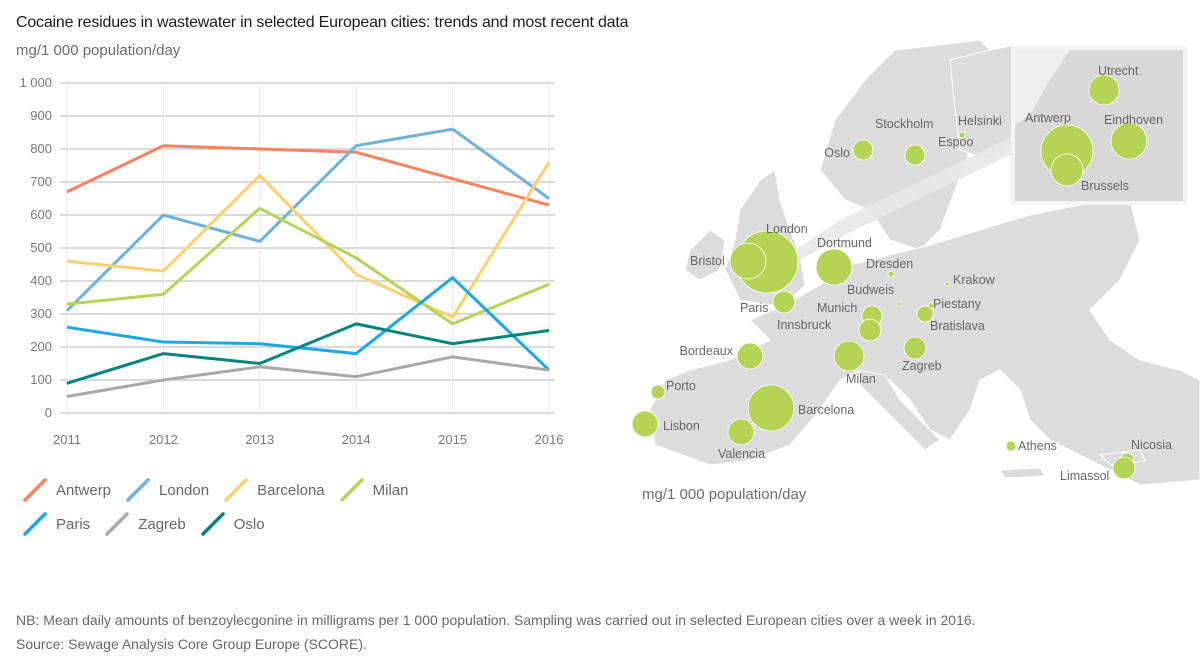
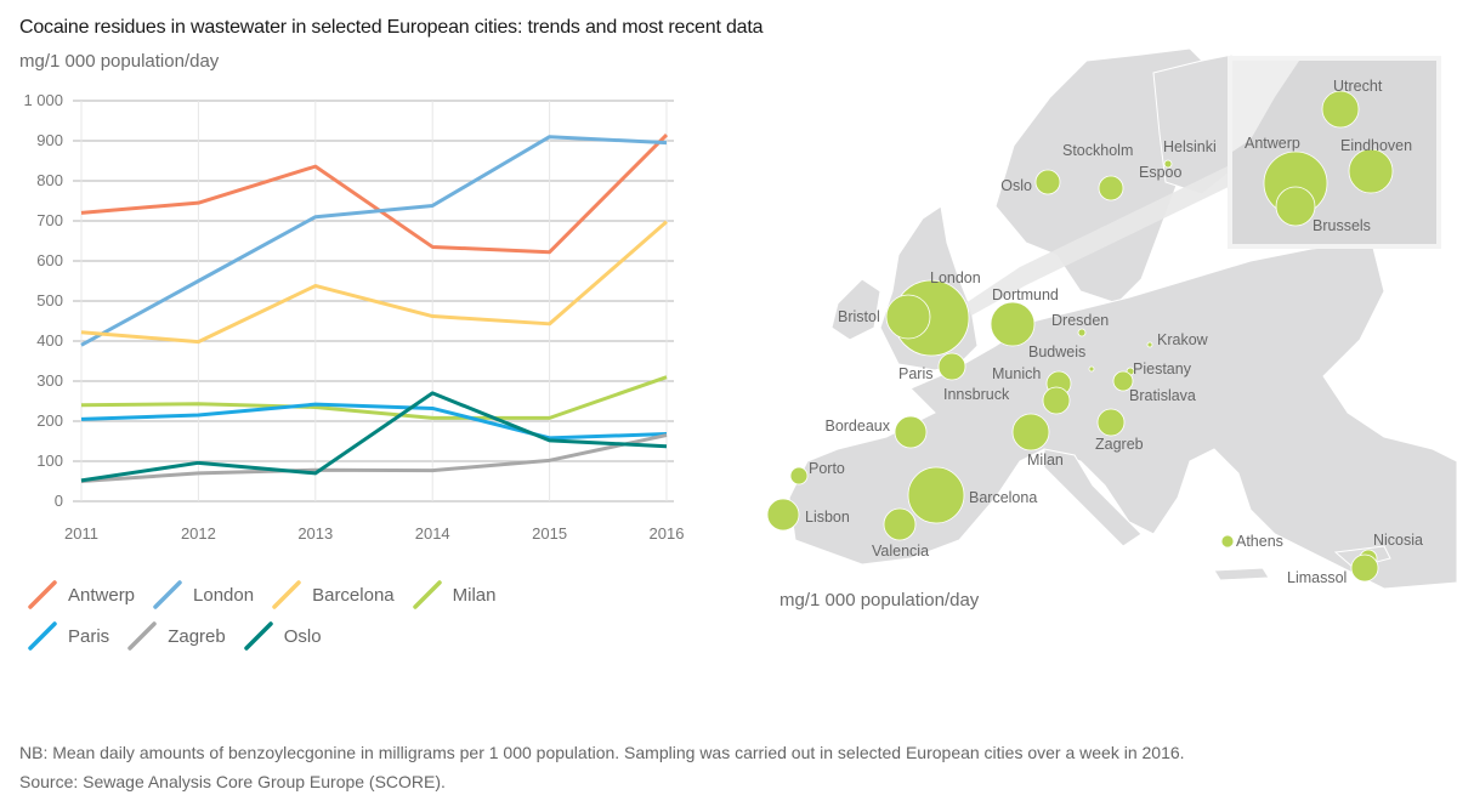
Antwerp/2011: 670 -> 720
London/2011: 310 -> 390
Barcelona/2011: 460 -> 420
Milan/2011: 330 -> 240
Paris/2011: 260 -> 200
Oslo/2011: 90 -> 50
Antwerp/2012: 810 -> 740
London/2012: 600 -> 550
Barcelona/2012: 430 -> 400
Milan/2012: 360 -> 240
Zagreb/2012: 100 -> 70
Oslo/2012: 180 -> 100
Antwerp/2013: 800 -> 840
London/2013: 520 -> 710
Barcelona/2013: 720 -> 540
Milan/2013: 620 -> 240
Paris/2013: 210 -> 240
Zagreb/2013: 140 -> 80
Oslo/2013: 150 -> 70
Antwerp/2014: 790 -> 640
London/2014: 810 -> 740
Barcelona/2014: 420 -> 460
Milan/2014: 470 -> 210
Paris/2014: 180 -> 230
Zagreb/2014: 110 -> 80
Antwerp/2015: 710 -> 620
London/2015: 860 -> 910
Barcelona/2015: 290 -> 440
Milan/2015: 270 -> 210
Paris/2015: 410 -> 160
Zagreb/2015: 170 -> 100
Oslo/2015: 210 -> 150
Antwerp/2016: 630 -> 920
London/2016: 650 -> 900
Barcelona/2016: 760 -> 700
Milan/2016: 390 -> 310
Paris/2016: 130 -> 170
Zagreb/2016: 130 -> 160
Oslo/2016: 250 -> 140
